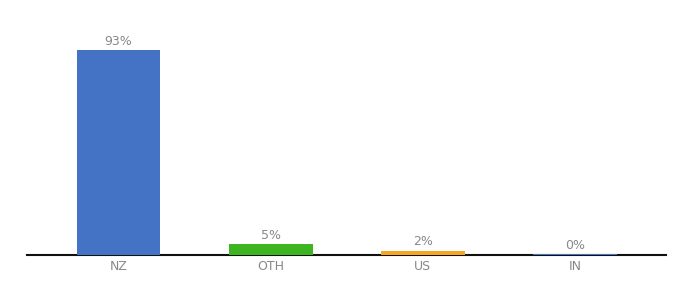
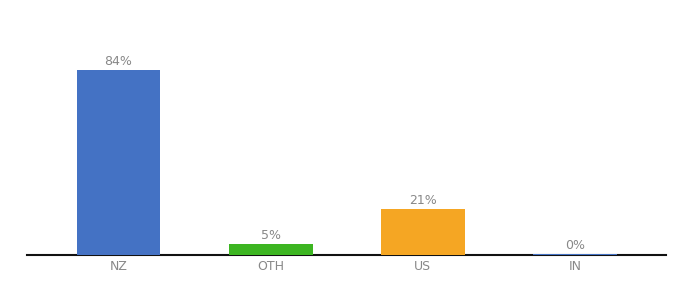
NZ: 93% -> 84%
US: 2% -> 21%
